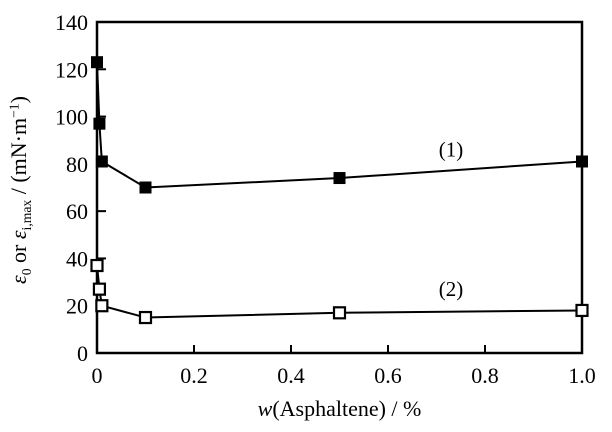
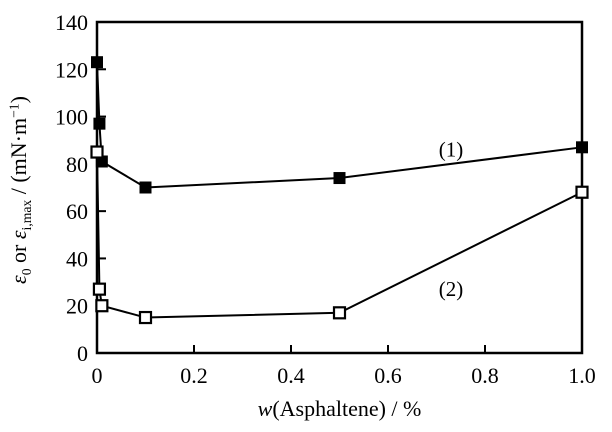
(2)/0: 37 -> 85
(1)/1.0: 81 -> 87
(2)/1.0: 18 -> 68
